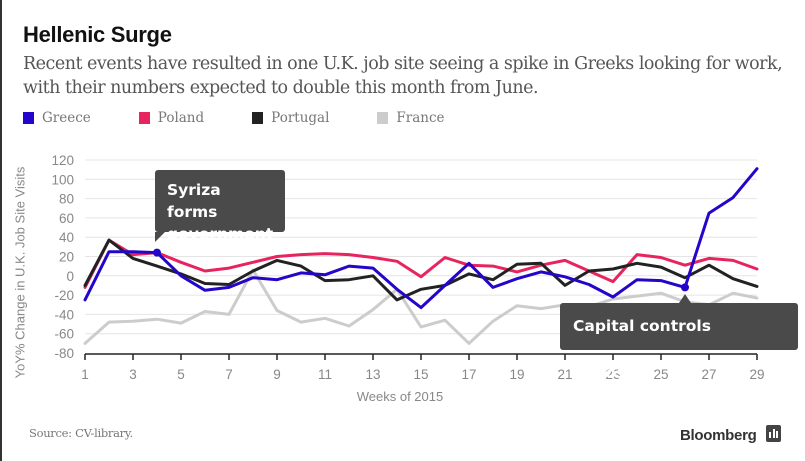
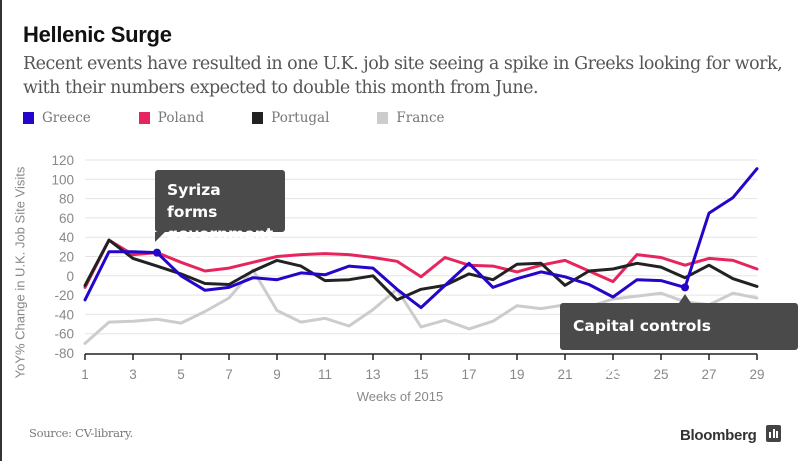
France/7: -40 -> -20
France/17: -70 -> -60
